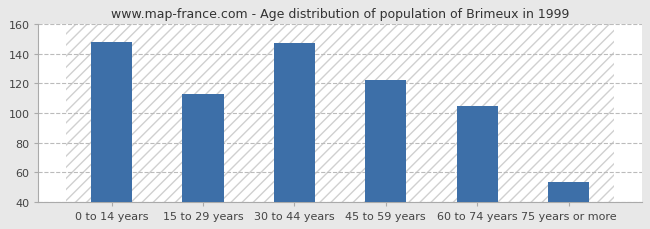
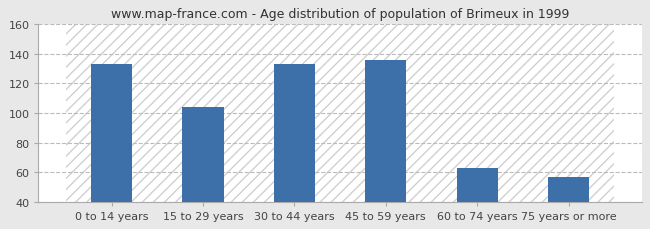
0 to 14 years: 148 -> 133
15 to 29 years: 113 -> 104
30 to 44 years: 147 -> 133
45 to 59 years: 122 -> 136
60 to 74 years: 105 -> 63
75 years or more: 53 -> 57
